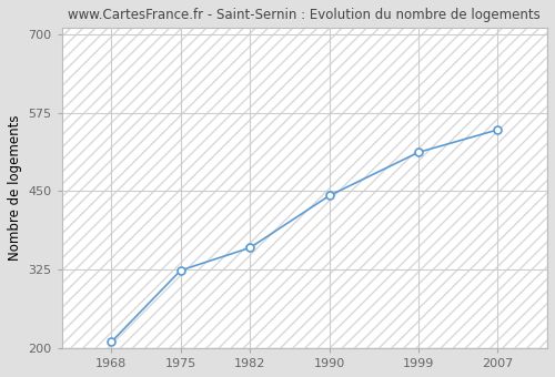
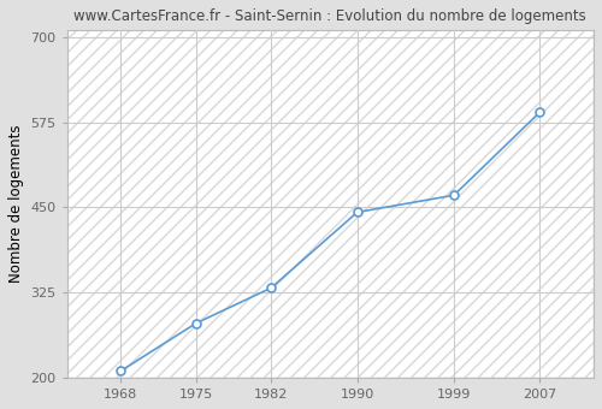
1975: 324 -> 280
1982: 360 -> 332
1999: 512 -> 468
2007: 548 -> 590
